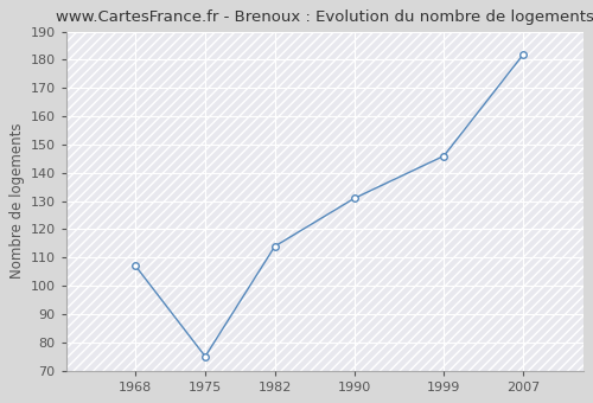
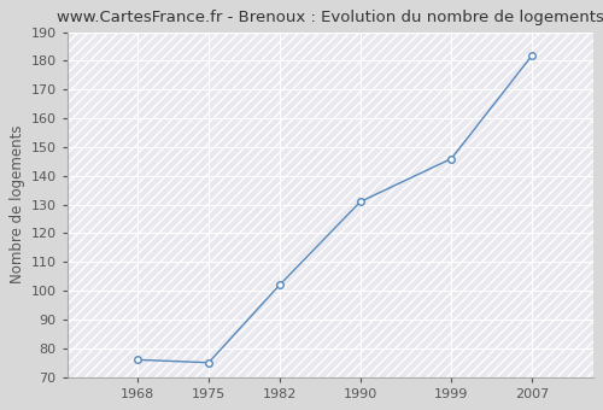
1968: 107 -> 76
1982: 114 -> 102
